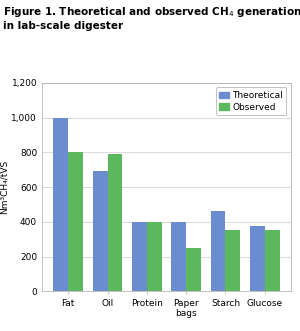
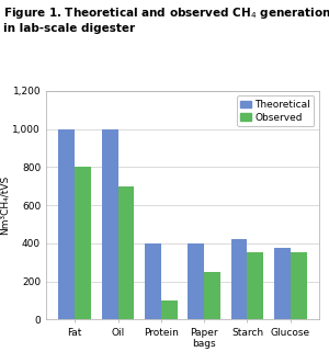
Theoretical/Oil: 690 -> 1,000
Observed/Oil: 790 -> 700
Observed/Protein: 400 -> 100
Theoretical/Starch: 460 -> 420
